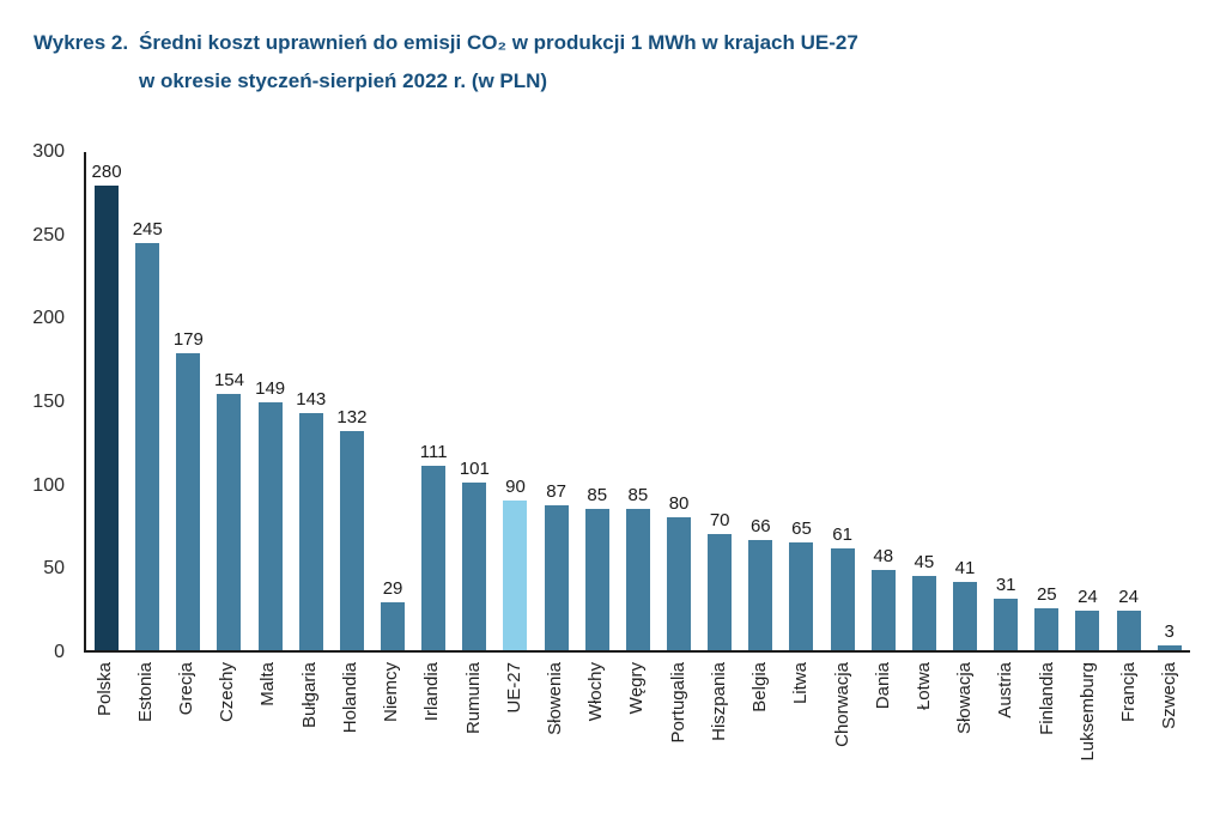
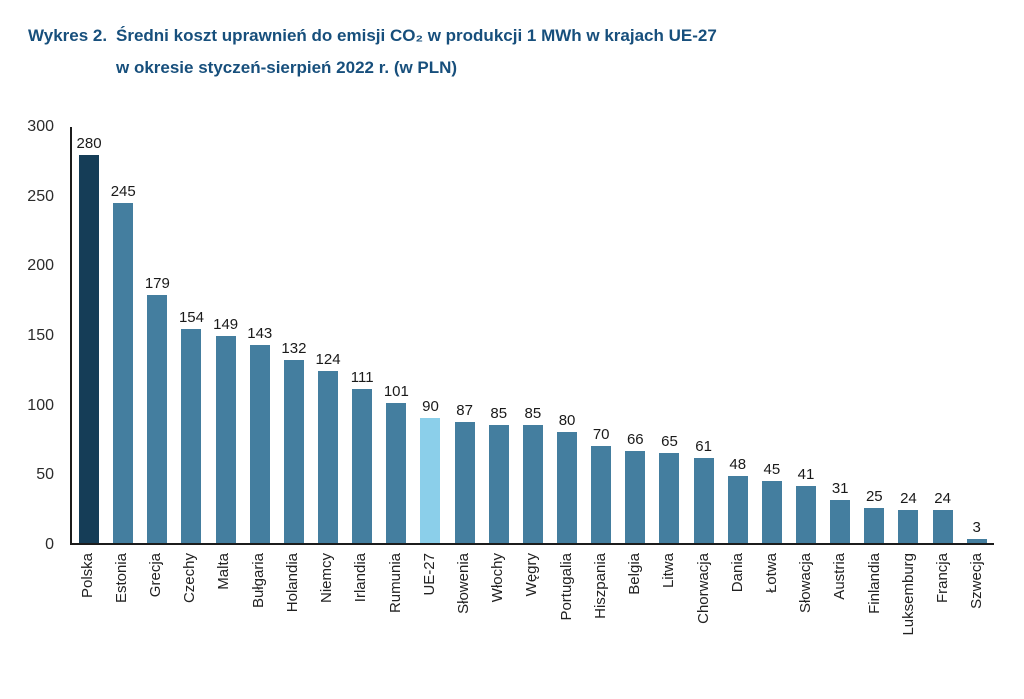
Niemcy: 29 -> 124
